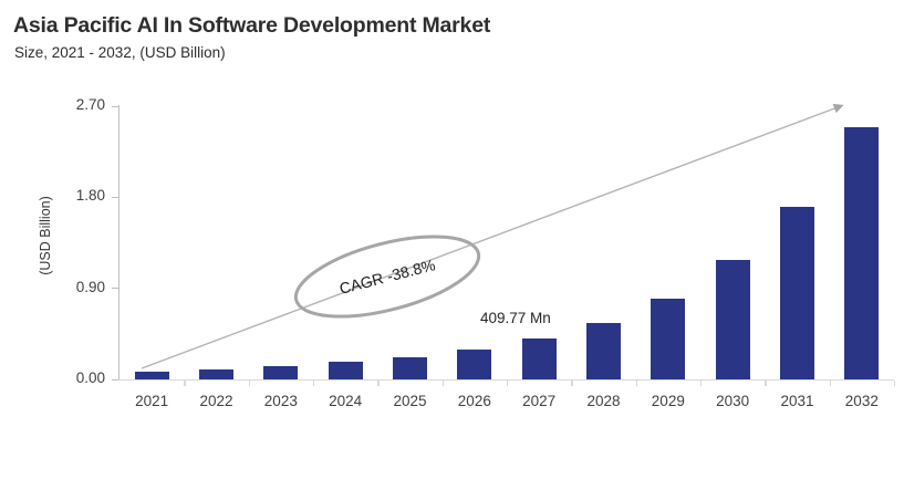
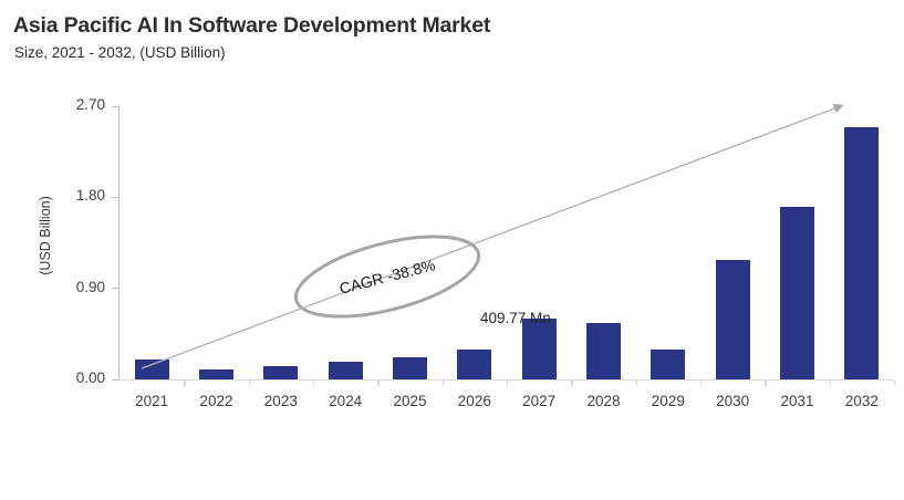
2021: 0.1 -> 0.2
2027: 0.4 -> 0.6
2029: 0.8 -> 0.3
